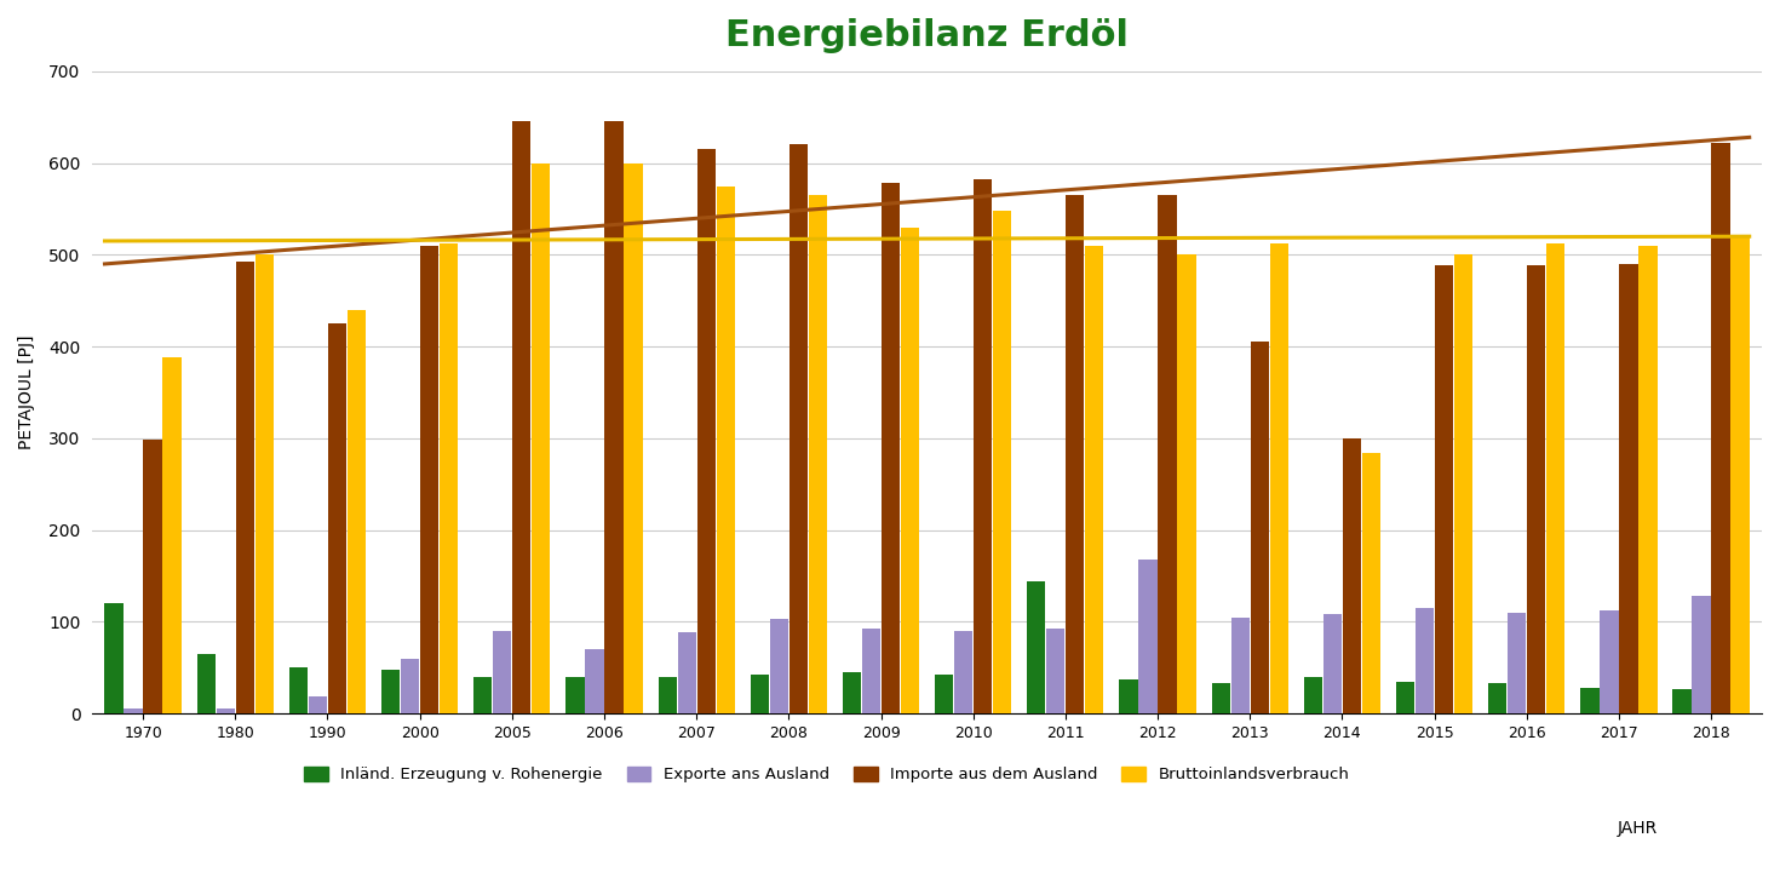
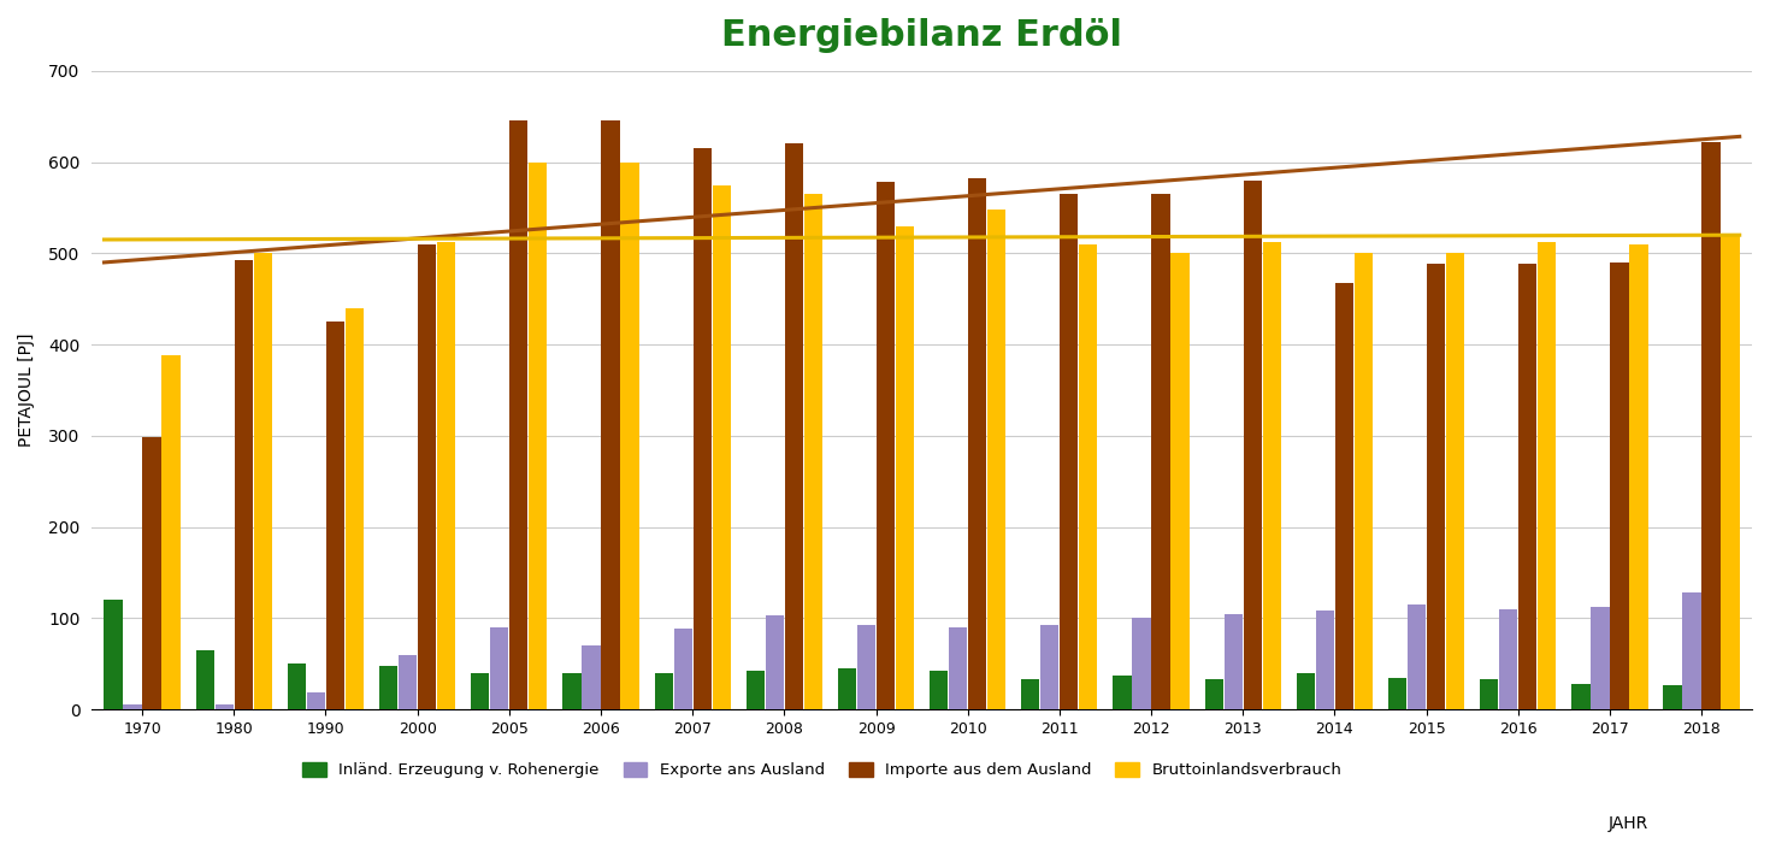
Inländ. Erzeugung v. Rohenergie/2011: 144 -> 33
Exporte ans Ausland/2012: 168 -> 100
Importe aus dem Ausland/2013: 406 -> 580
Importe aus dem Ausland/2014: 300 -> 468
Bruttoinlandsverbrauch/2014: 284 -> 500
